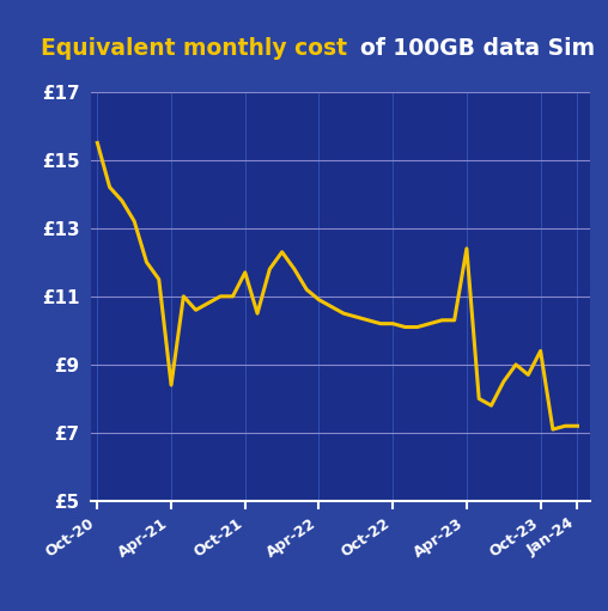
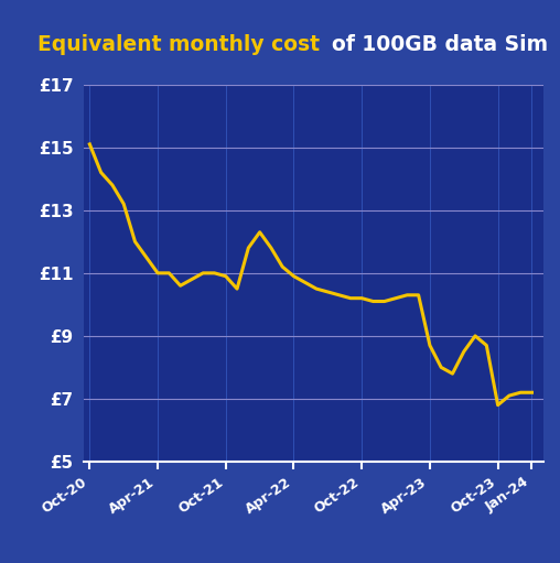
Oct-20: £15.5 -> £15.1
Apr-21: £8.4 -> £11.0
Oct-21: £11.7 -> £10.9
Apr-23: £12.4 -> £8.7
Oct-23: £9.4 -> £6.8
